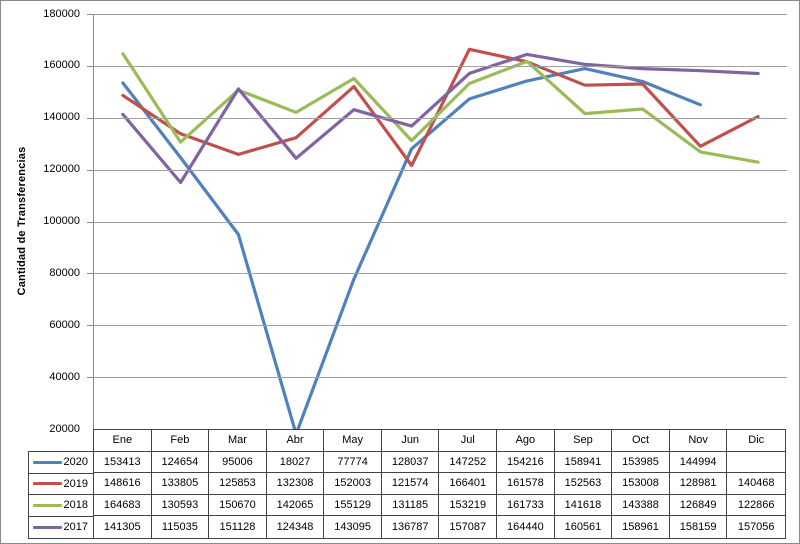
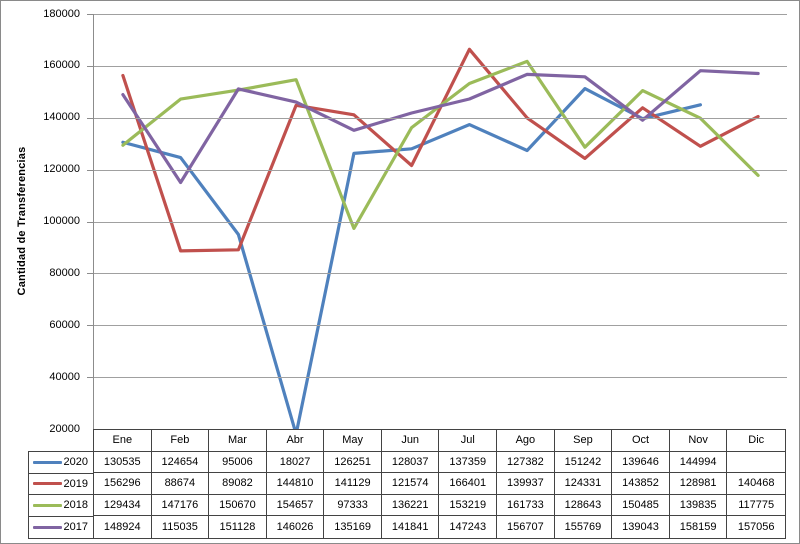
2020/Ene: 153413 -> 130535
2019/Ene: 148616 -> 156296
2018/Ene: 164683 -> 129434
2017/Ene: 141305 -> 148924
2019/Feb: 133805 -> 88674
2018/Feb: 130593 -> 147176
2019/Mar: 125853 -> 89082
2019/Abr: 132308 -> 144810
2018/Abr: 142065 -> 154657
2017/Abr: 124348 -> 146026
2020/May: 77774 -> 126251
2019/May: 152003 -> 141129
2018/May: 155129 -> 97333
2017/May: 143095 -> 135169
2018/Jun: 131185 -> 136221
2017/Jun: 136787 -> 141841
2020/Jul: 147252 -> 137359
2017/Jul: 157087 -> 147243
2020/Ago: 154216 -> 127382
2019/Ago: 161578 -> 139937
2017/Ago: 164440 -> 156707
2020/Sep: 158941 -> 151242
2019/Sep: 152563 -> 124331
2018/Sep: 141618 -> 128643
2017/Sep: 160561 -> 155769
2020/Oct: 153985 -> 139646
2019/Oct: 153008 -> 143852
2018/Oct: 143388 -> 150485
2017/Oct: 158961 -> 139043
2018/Nov: 126849 -> 139835
2018/Dic: 122866 -> 117775
